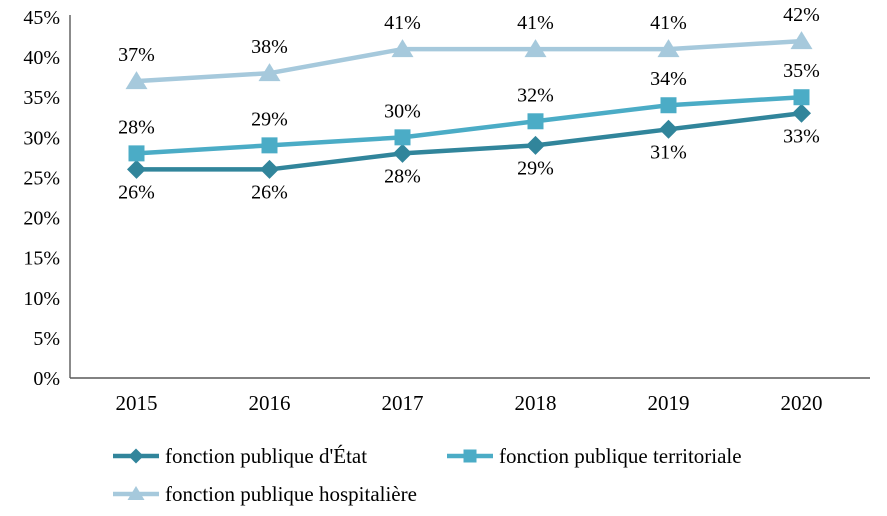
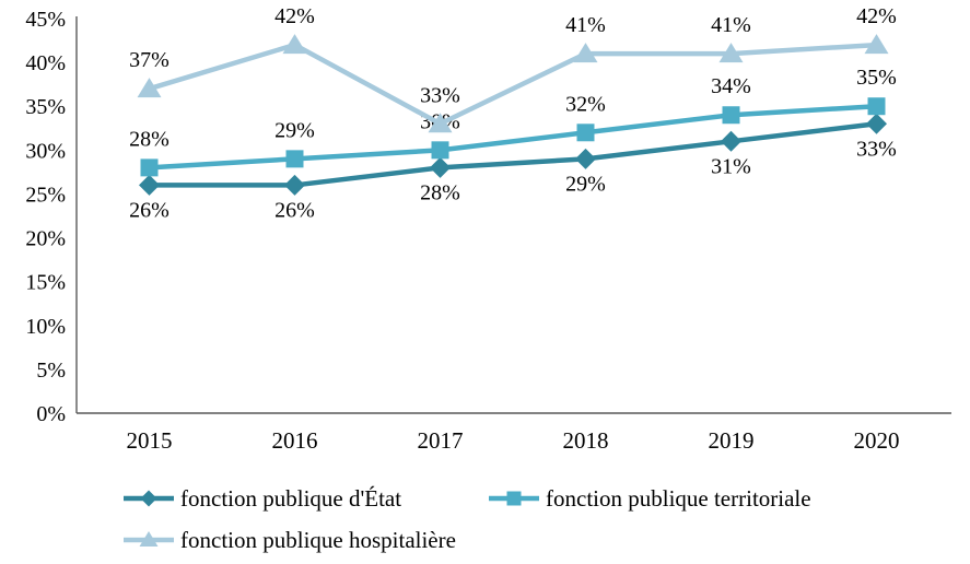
fonction publique hospitalière/2016: 38% -> 42%
fonction publique hospitalière/2017: 41% -> 33%
